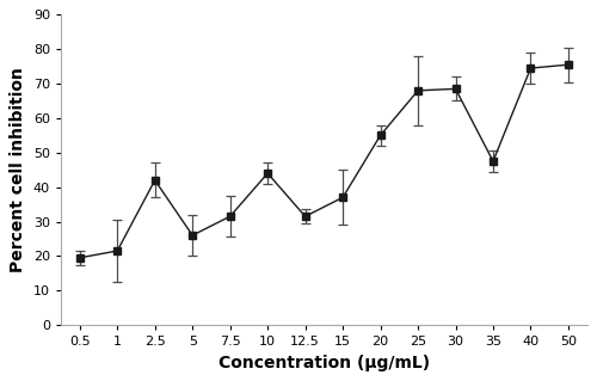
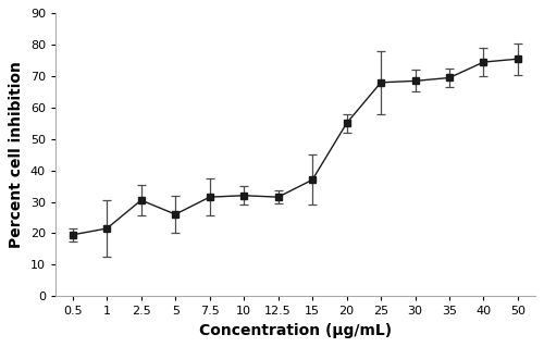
2.5: 42.0 -> 30.5
10: 44.0 -> 32.0
35: 47.5 -> 69.5
